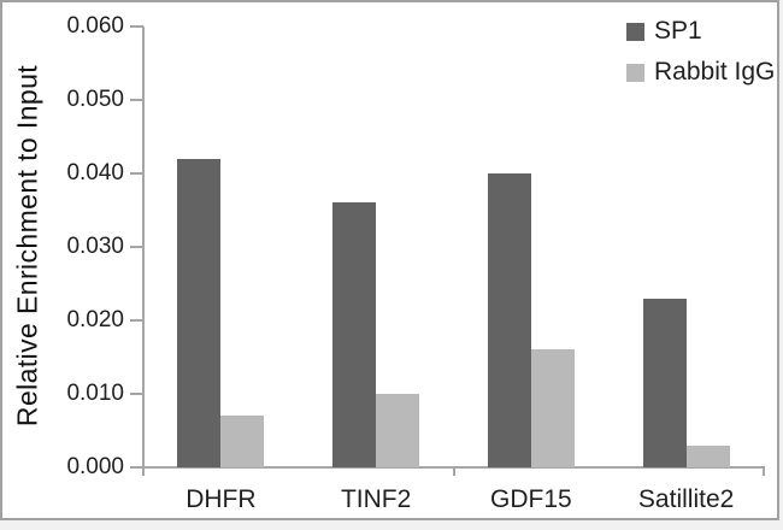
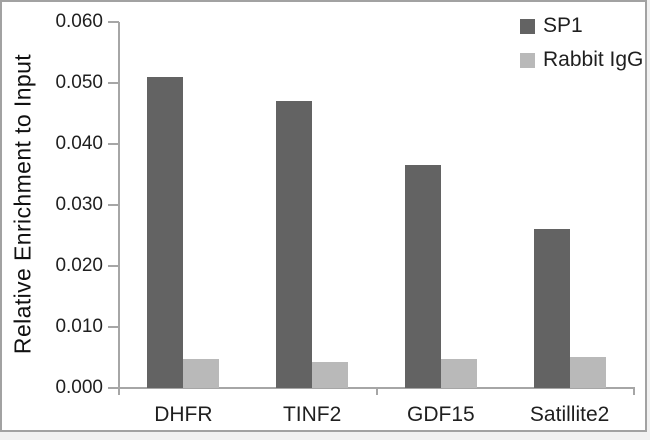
SP1/DHFR: 0.042 -> 0.051
Rabbit IgG/DHFR: 0.007 -> 0.005
SP1/TINF2: 0.036 -> 0.047
Rabbit IgG/TINF2: 0.010 -> 0.004
SP1/GDF15: 0.040 -> 0.036
Rabbit IgG/GDF15: 0.016 -> 0.005
SP1/Satillite2: 0.023 -> 0.026
Rabbit IgG/Satillite2: 0.003 -> 0.005
